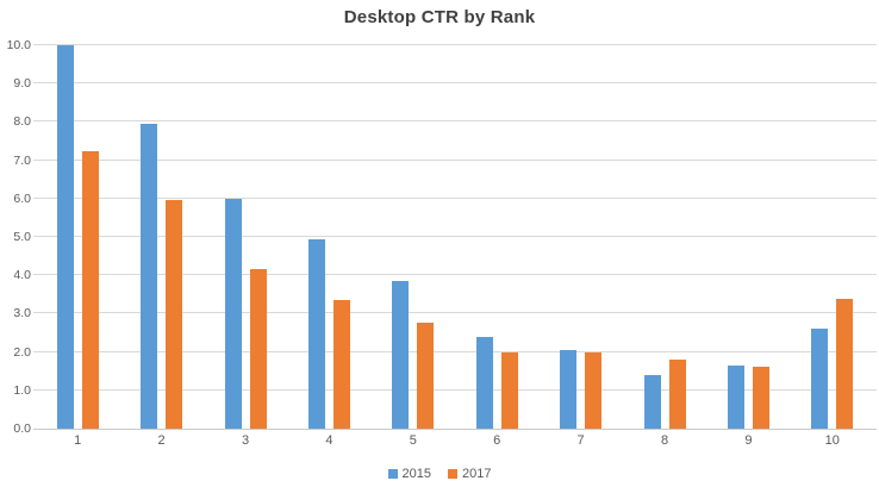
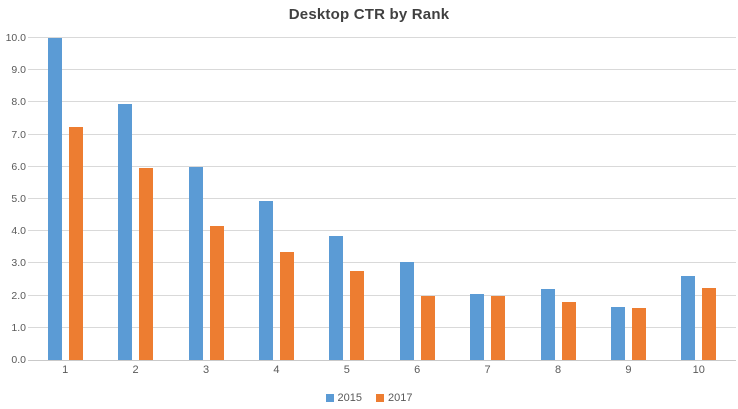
2015/6: 2.4 -> 3.0
2015/8: 1.4 -> 2.2
2017/10: 3.4 -> 2.2
